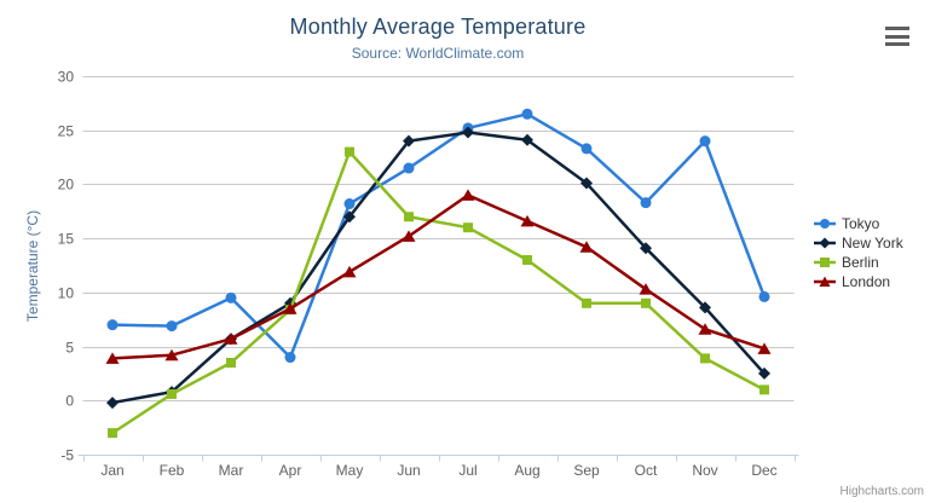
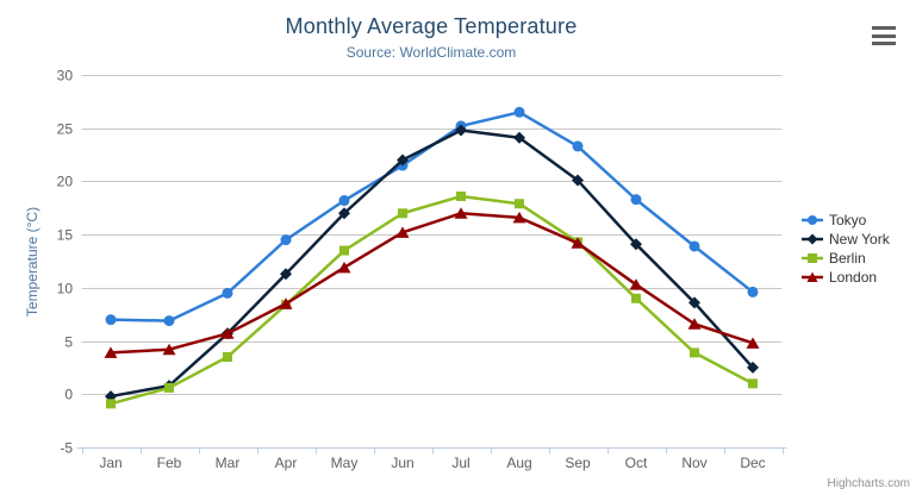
Berlin/Jan: -3 -> -1
Tokyo/Apr: 4 -> 14
New York/Apr: 9 -> 11
Berlin/May: 23 -> 14
New York/Jun: 24 -> 22
Berlin/Jul: 16 -> 19
London/Jul: 19 -> 17
Berlin/Aug: 13 -> 18
Berlin/Sep: 9 -> 14
Tokyo/Nov: 24 -> 14
